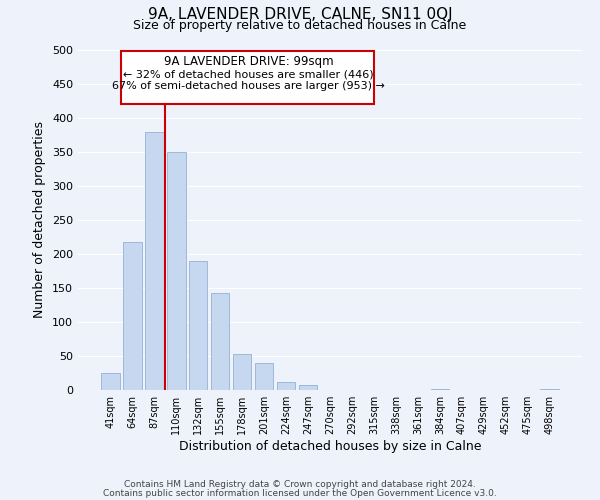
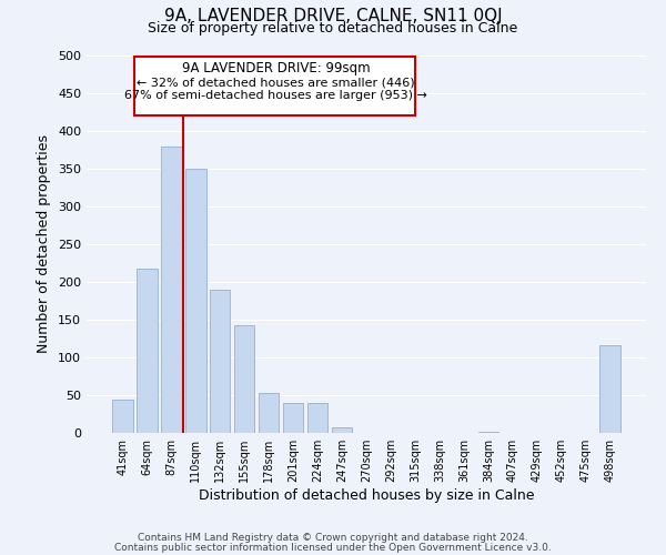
41sqm: 25 -> 44
224sqm: 12 -> 40
498sqm: 2 -> 116
